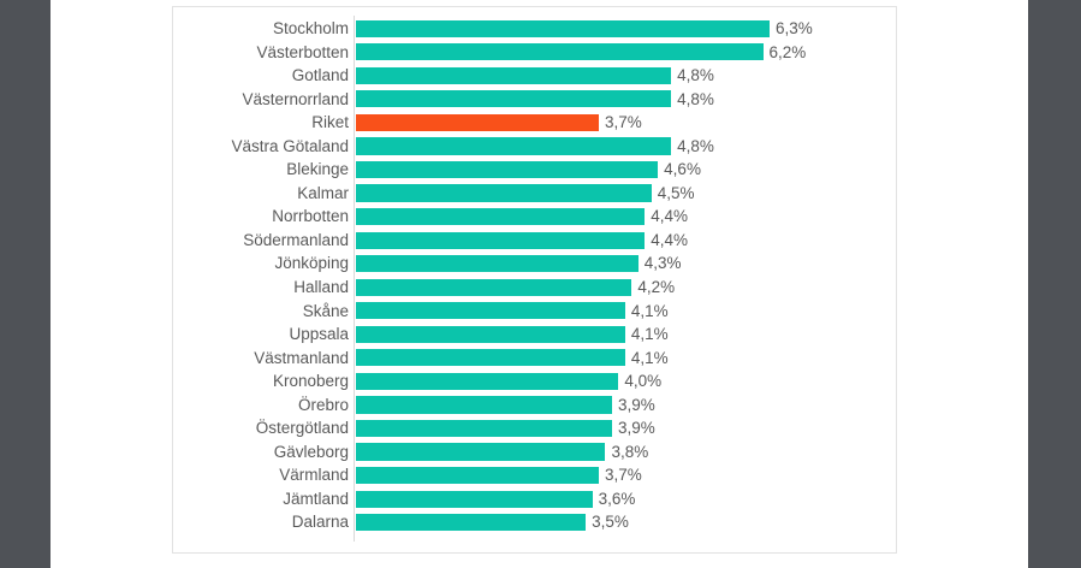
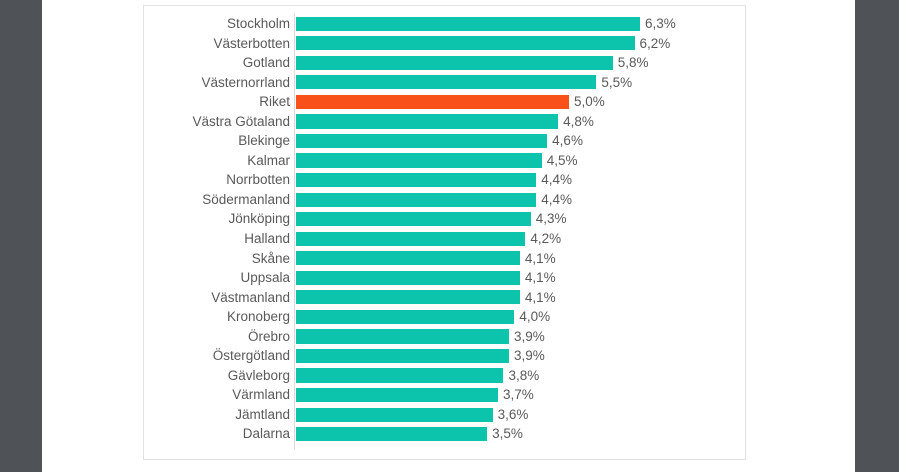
Gotland: 4,8% -> 5,8%
Västernorrland: 4,8% -> 5,5%
Riket: 3,7% -> 5,0%
